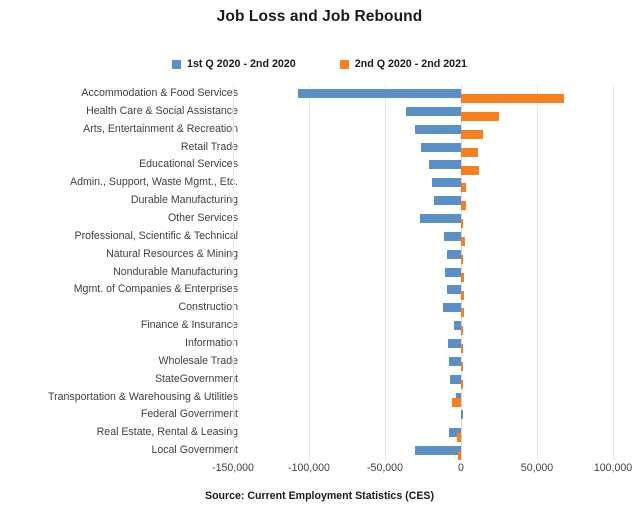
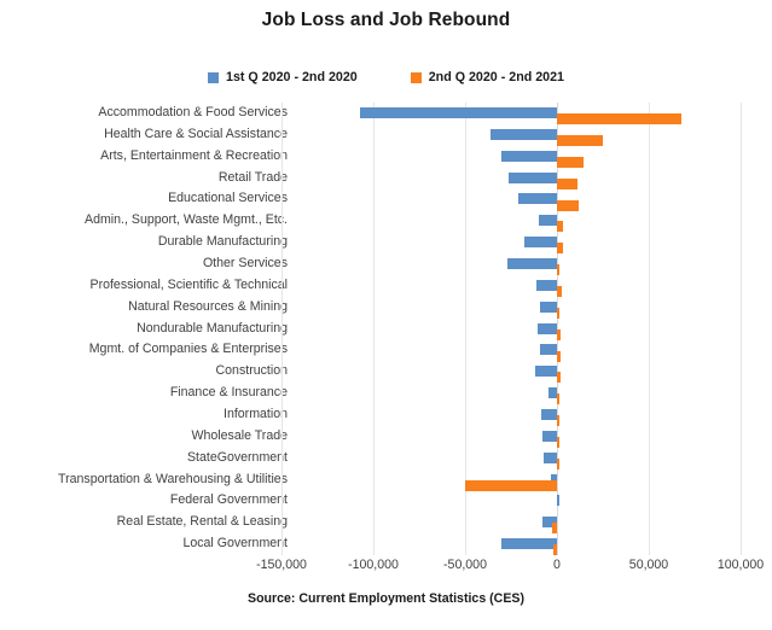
1st Q 2020 - 2nd 2020/Admin., Support, Waste Mgmt., Etc.: -19000 -> -10000
2nd Q 2020 - 2nd 2021/Transportation & Warehousing & Utilities: -6000 -> -50000
